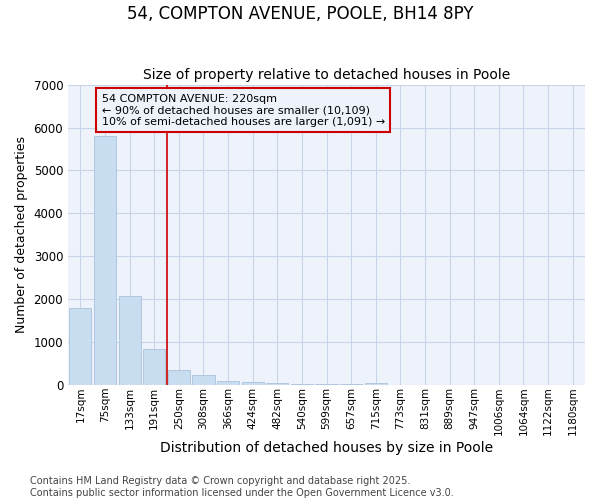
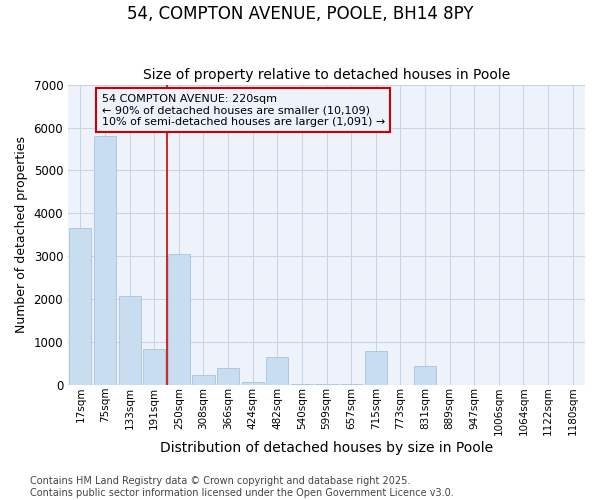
17sqm: 1800 -> 3650
250sqm: 350 -> 3050
366sqm: 110 -> 400
482sqm: 50 -> 650
715sqm: 60 -> 800
831sqm: 0 -> 450
